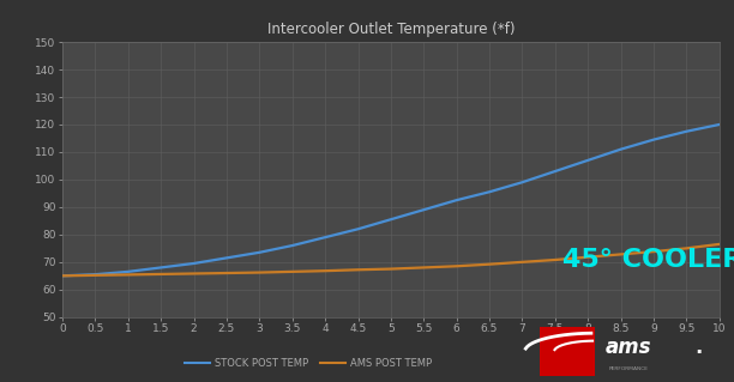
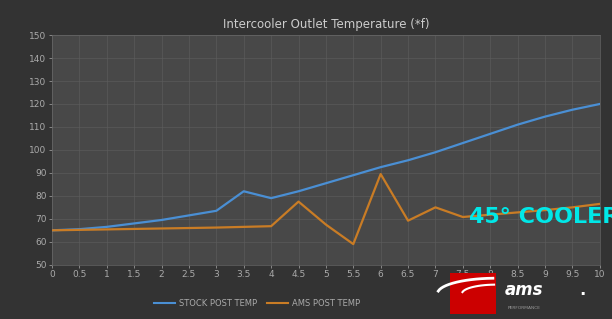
Intercooler Outlet Temperature (*f)/STOCK POST TEMP/3.5: 76.0 -> 82.0
Intercooler Outlet Temperature (*f)/AMS POST TEMP/4.5: 67.2 -> 77.5
Intercooler Outlet Temperature (*f)/AMS POST TEMP/5.5: 68.0 -> 59.0
Intercooler Outlet Temperature (*f)/AMS POST TEMP/6: 68.5 -> 89.5
Intercooler Outlet Temperature (*f)/AMS POST TEMP/7: 70.0 -> 75.0
